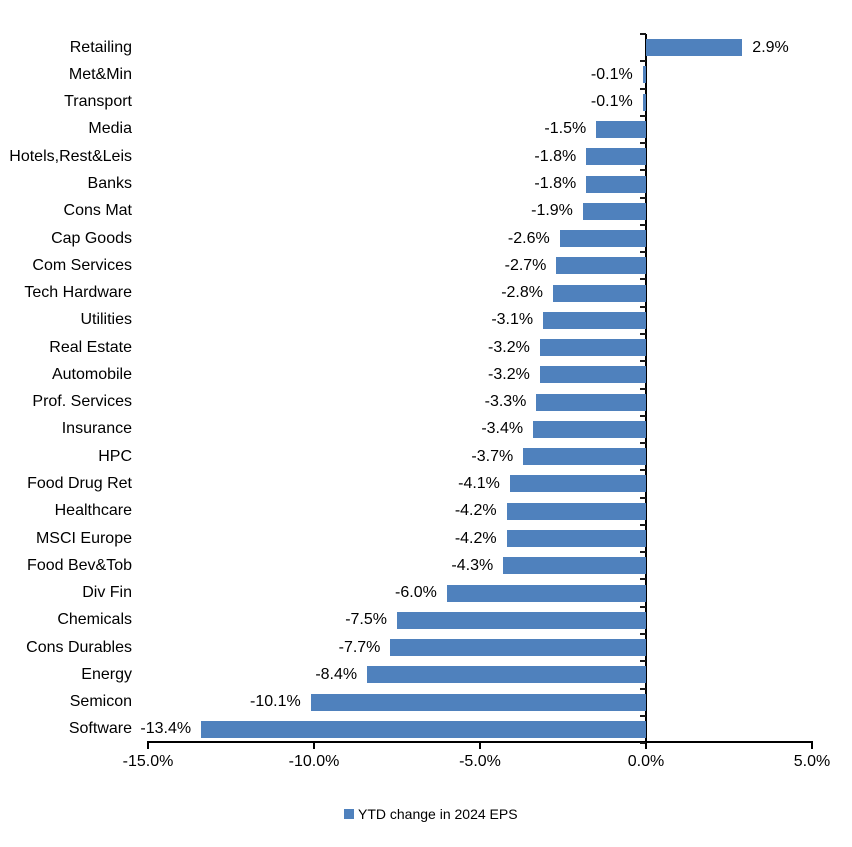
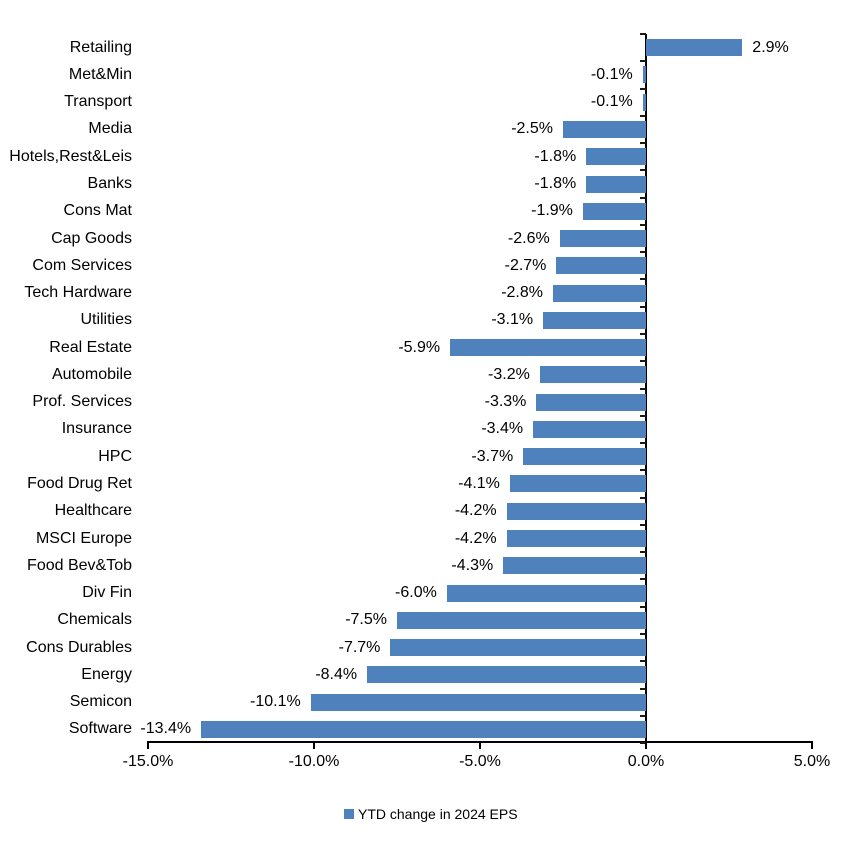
Media: -1.5% -> -2.5%
Real Estate: -3.2% -> -5.9%
